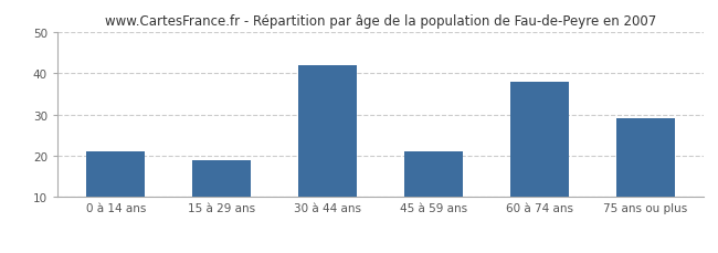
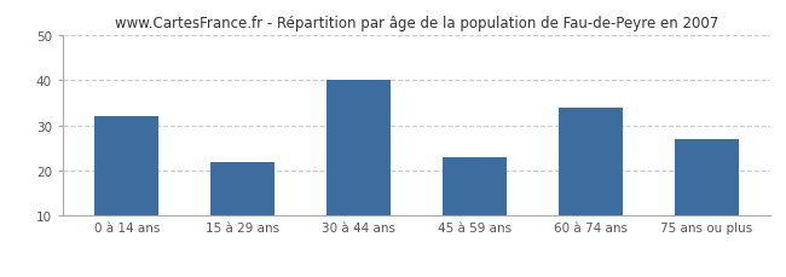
0 à 14 ans: 21 -> 32
15 à 29 ans: 19 -> 22
30 à 44 ans: 42 -> 40
45 à 59 ans: 21 -> 23
60 à 74 ans: 38 -> 34
75 ans ou plus: 29 -> 27
